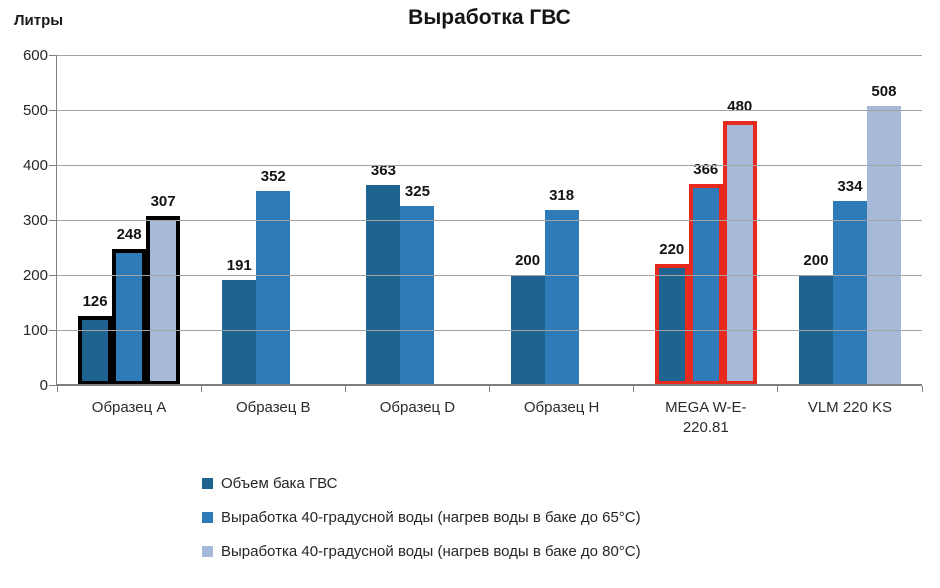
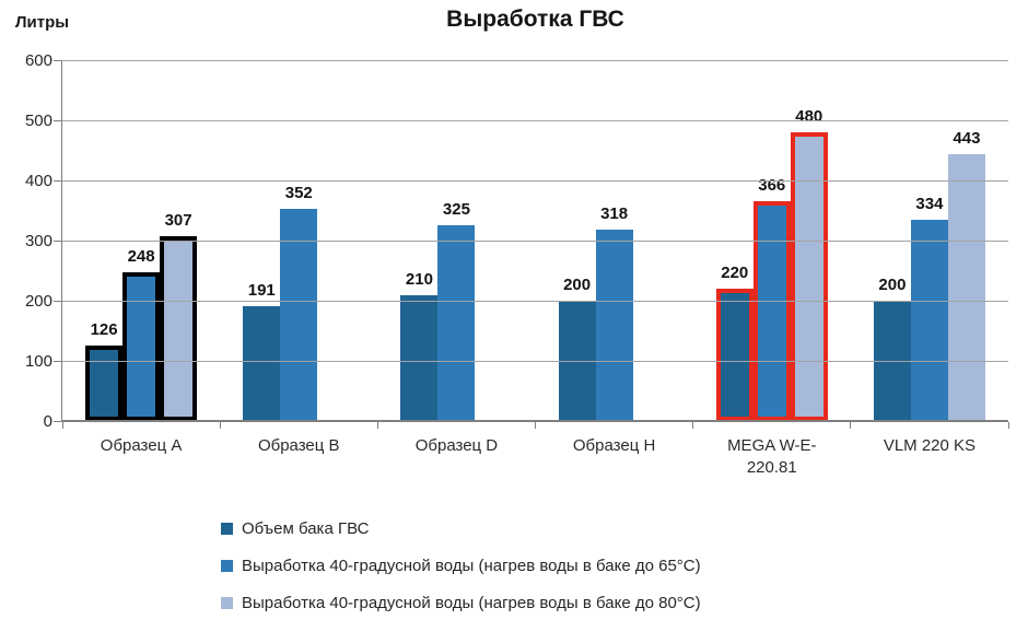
Объем бака ГВС/Образец D: 363 -> 210
Выработка 40-градусной воды (нагрев воды в баке до 80°C)/VLM 220 KS: 508 -> 443
